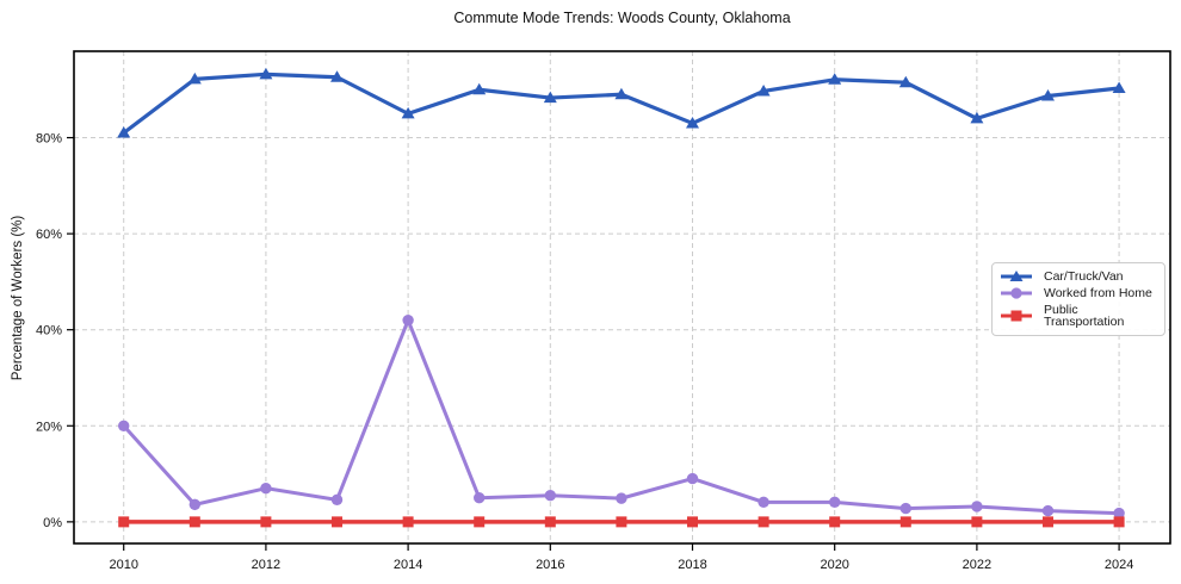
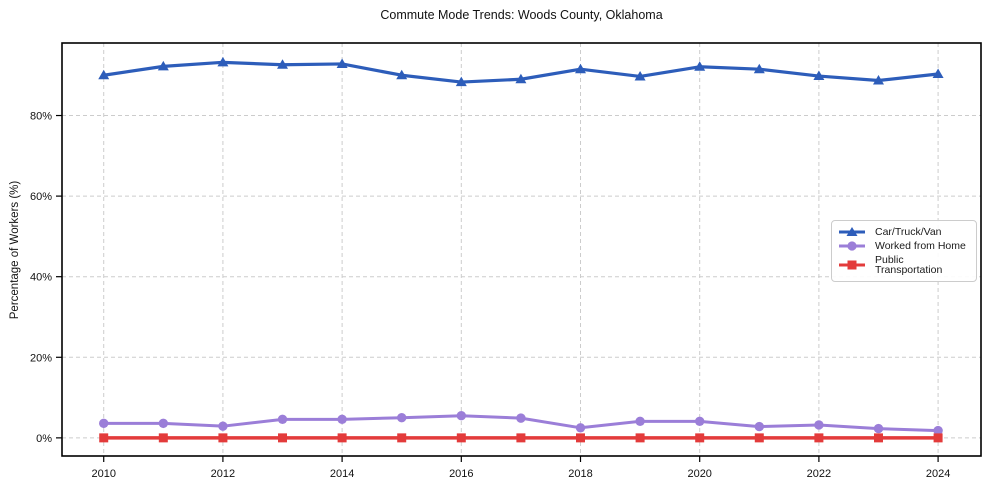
Car/Truck/Van/2010: 81% -> 90%
Worked from Home/2010: 20% -> 4%
Worked from Home/2012: 7% -> 3%
Car/Truck/Van/2014: 85% -> 93%
Worked from Home/2014: 42% -> 5%
Car/Truck/Van/2018: 83% -> 92%
Worked from Home/2018: 9% -> 2%
Car/Truck/Van/2022: 84% -> 90%
